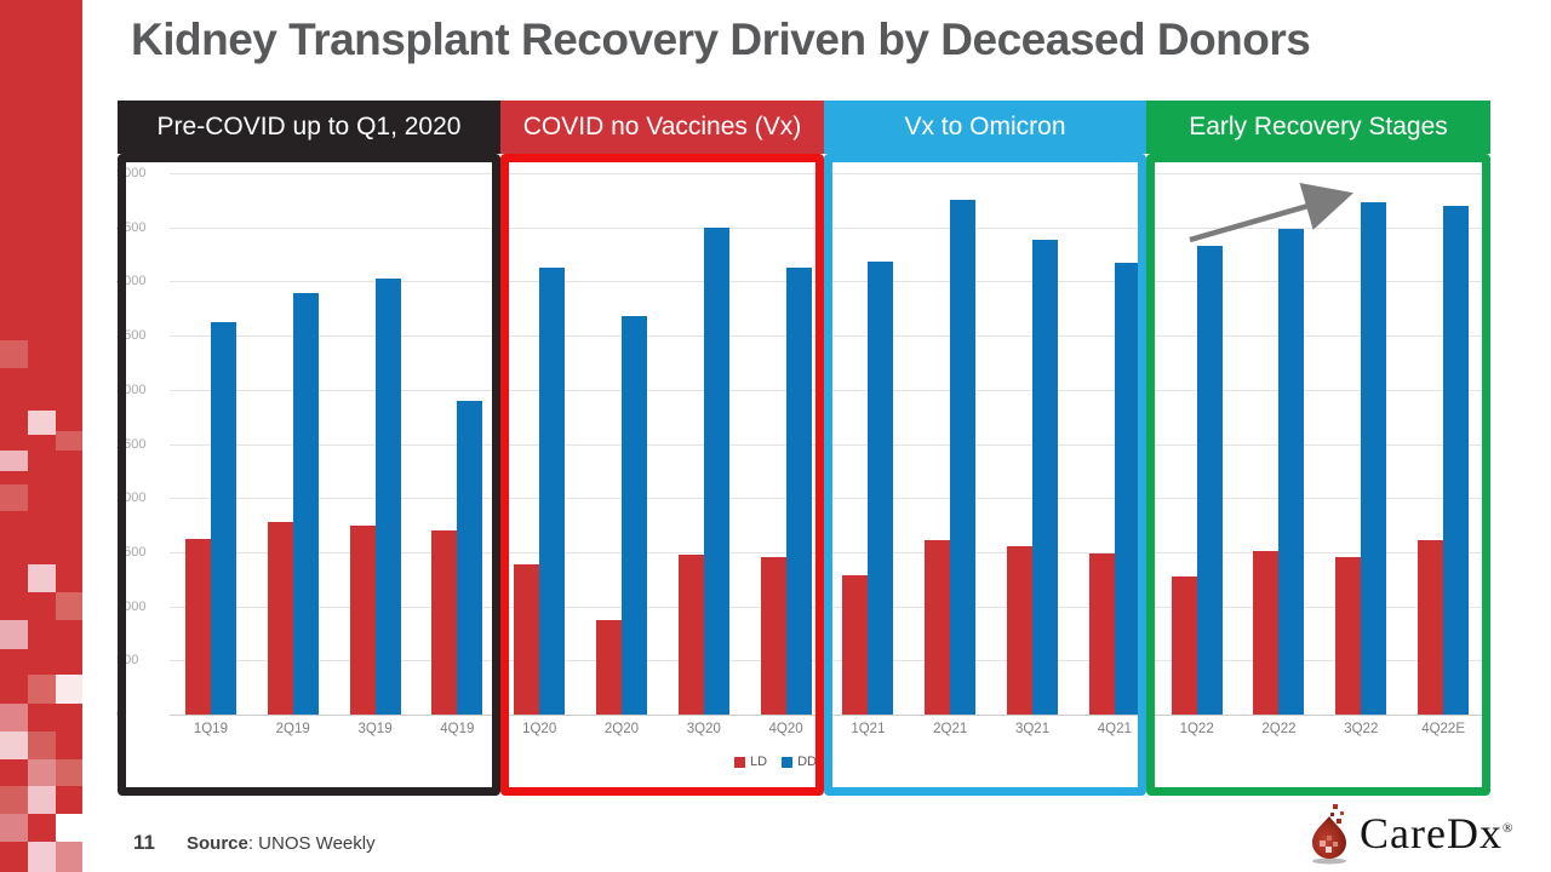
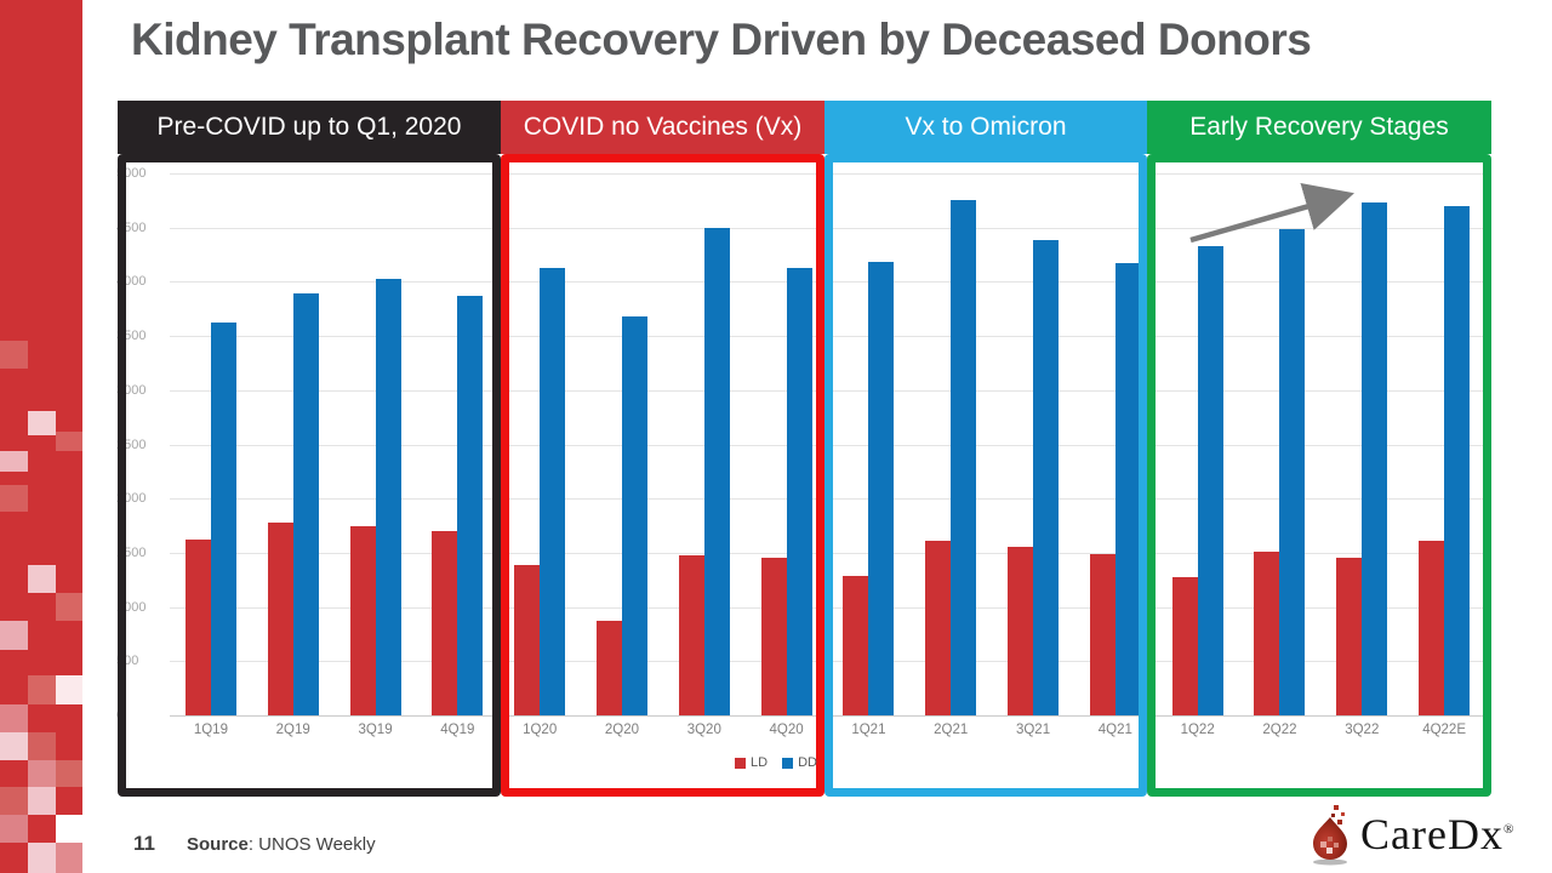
DD/4Q19: 2900 -> 3900
